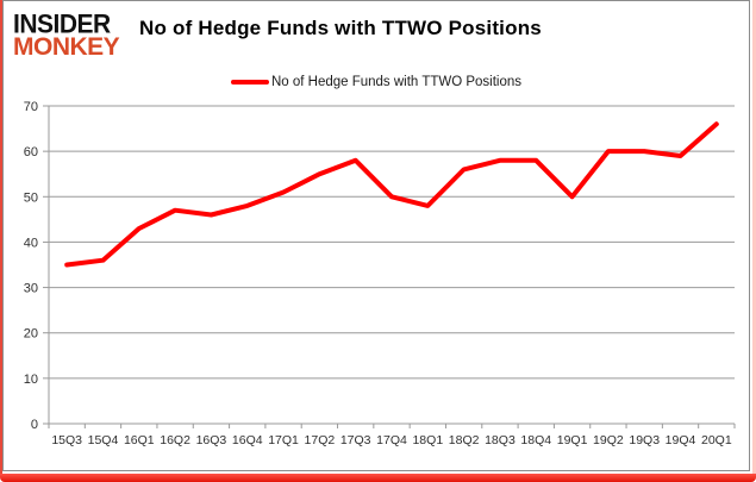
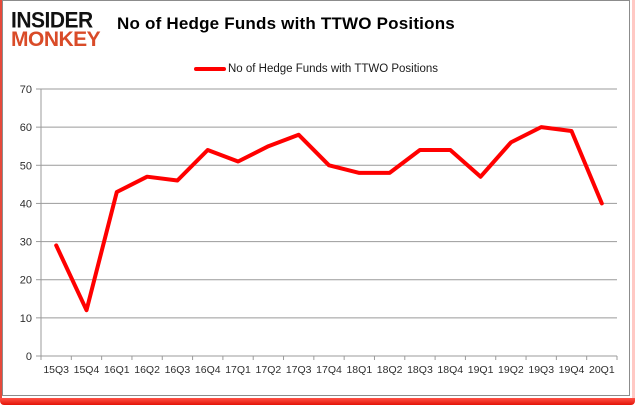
15Q3: 35 -> 29
15Q4: 36 -> 12
16Q4: 48 -> 54
18Q2: 56 -> 48
18Q3: 58 -> 54
18Q4: 58 -> 54
19Q1: 50 -> 47
19Q2: 60 -> 56
20Q1: 66 -> 40
